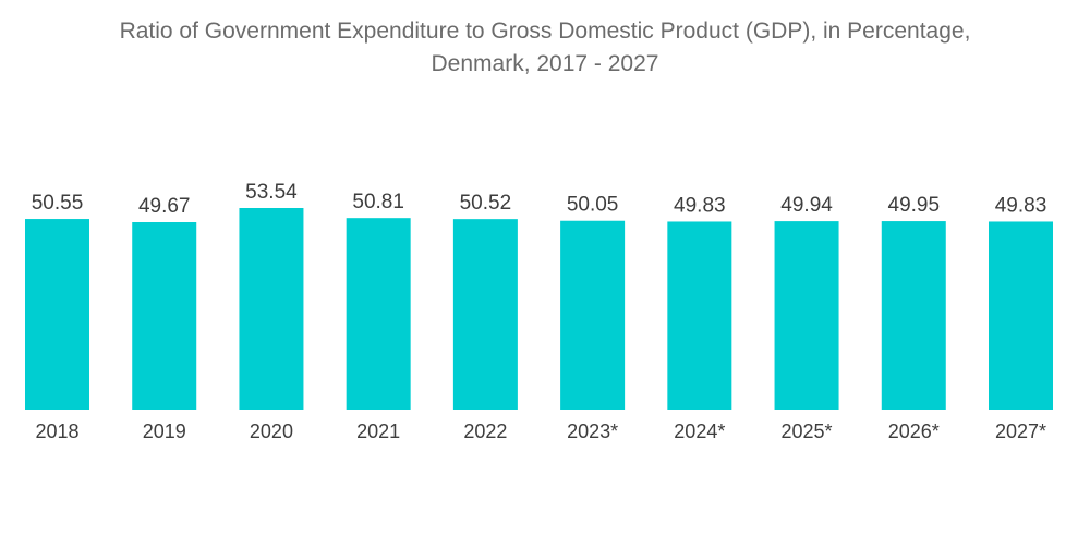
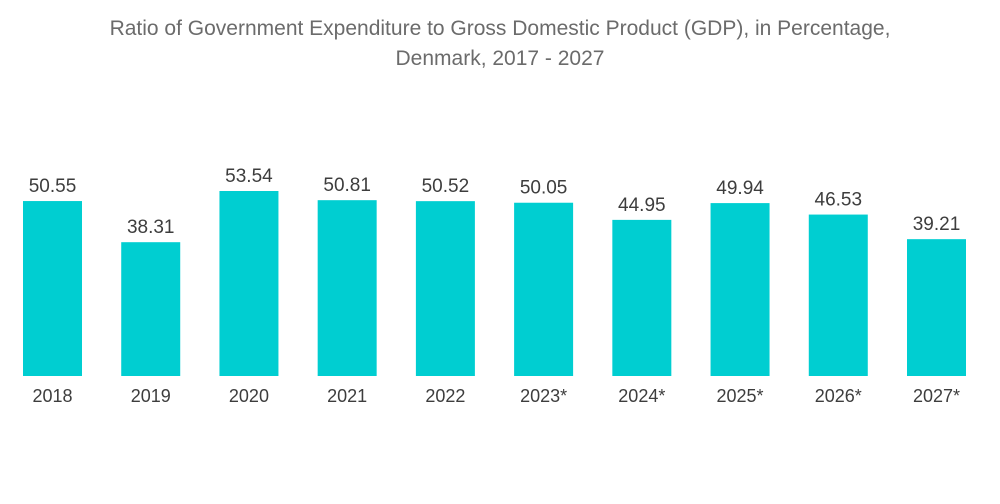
2019: 49.67 -> 38.31
2024*: 49.83 -> 44.95
2026*: 49.95 -> 46.53
2027*: 49.83 -> 39.21
